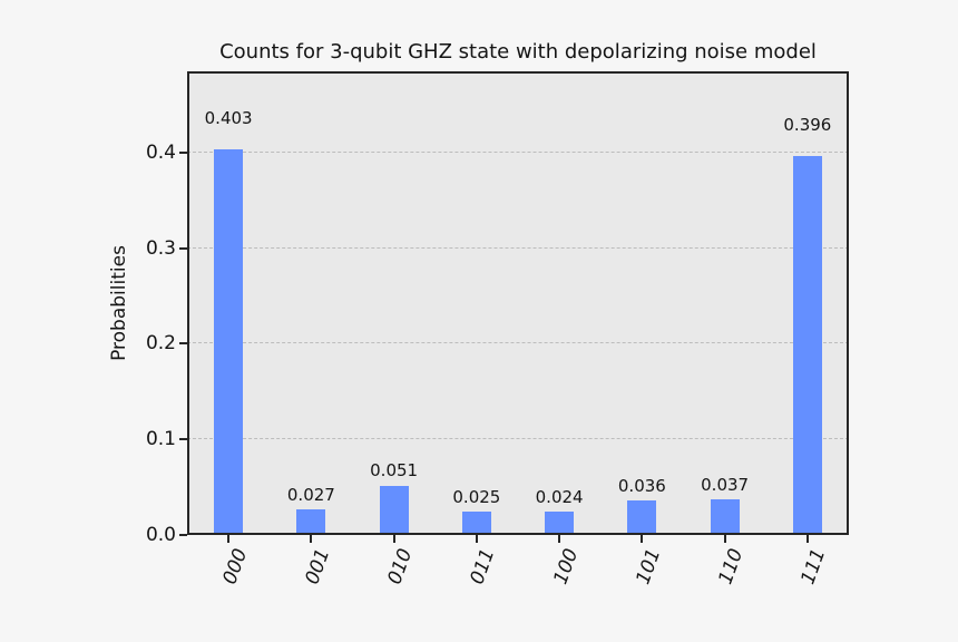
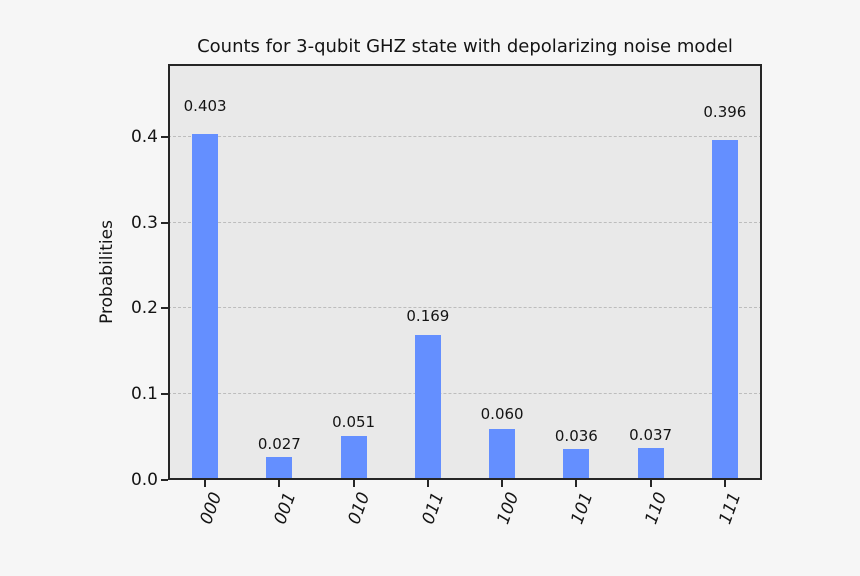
011: 0.025 -> 0.169
100: 0.024 -> 0.060
